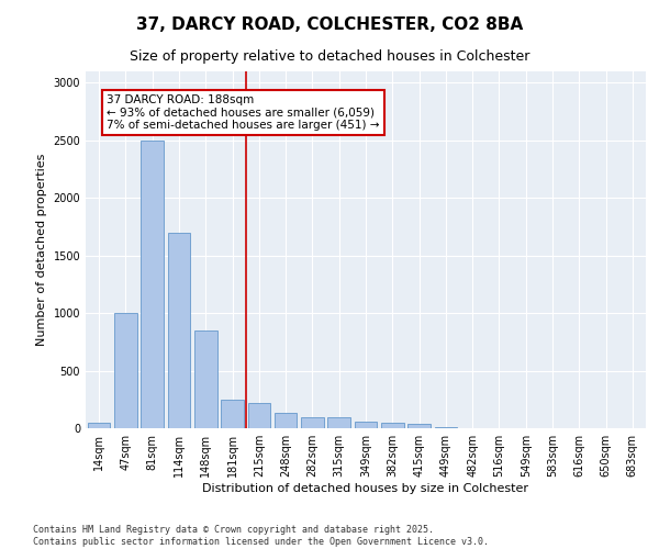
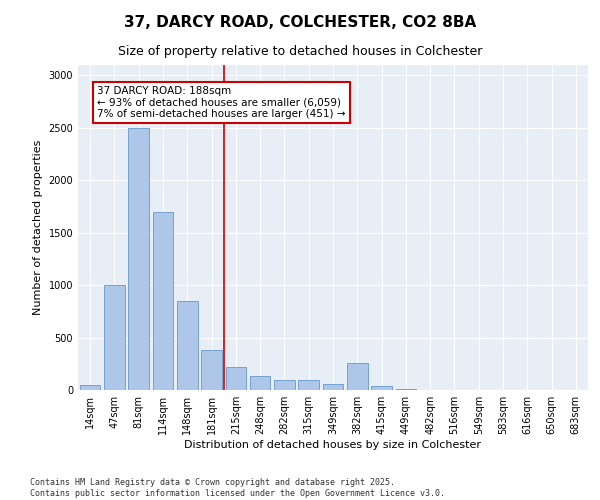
181sqm: 250 -> 380
382sqm: 50 -> 260
